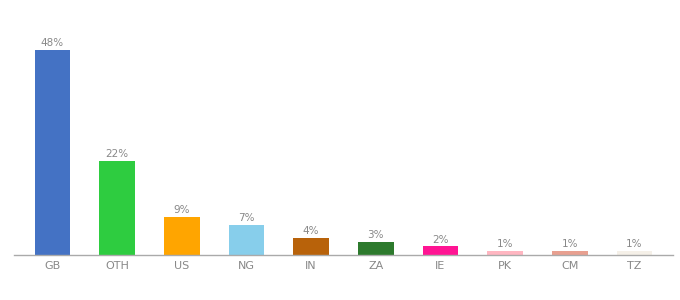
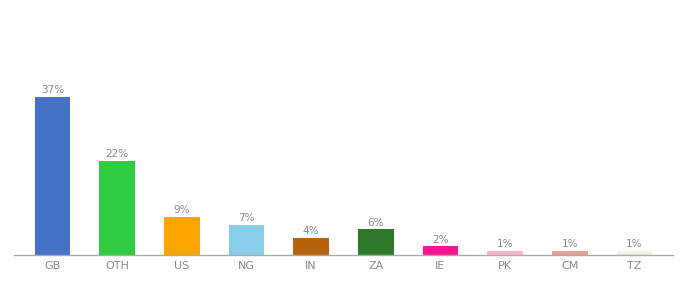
GB: 48% -> 37%
ZA: 3% -> 6%
